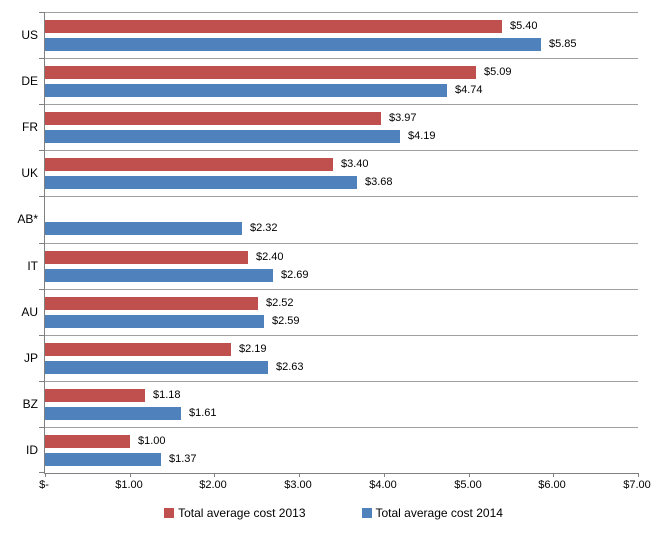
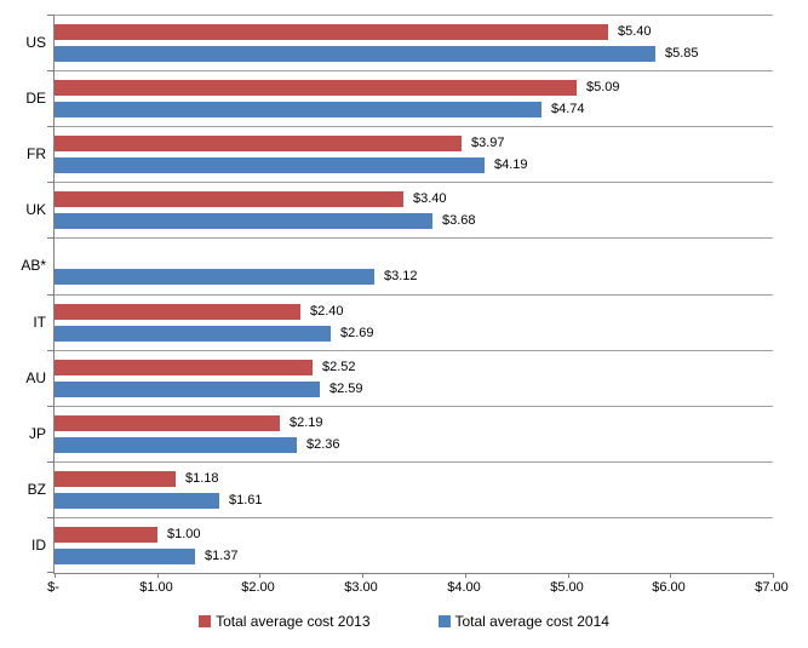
Total average cost 2014/AB*: $2.32 -> $3.12
Total average cost 2014/JP: $2.63 -> $2.36
